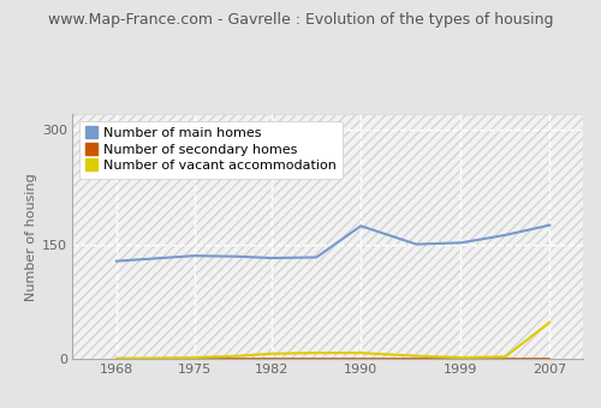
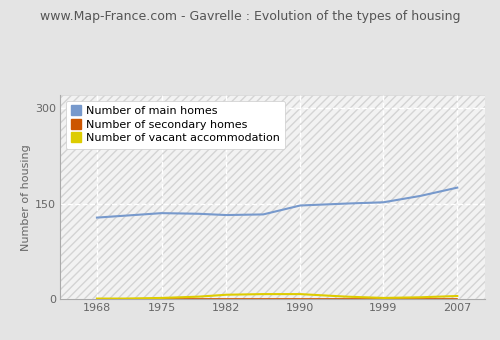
Number of main homes/1990: 174 -> 147
Number of vacant accommodation/2007: 48 -> 5
